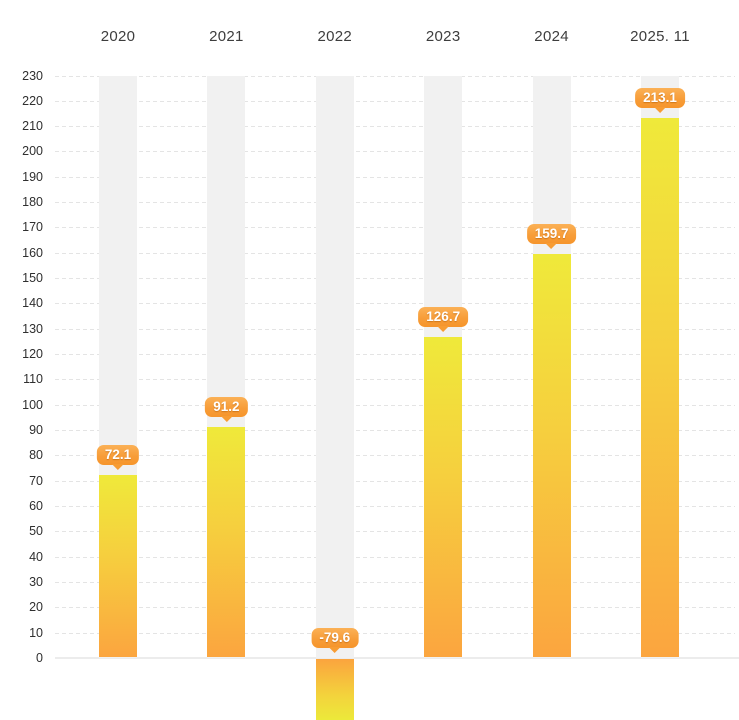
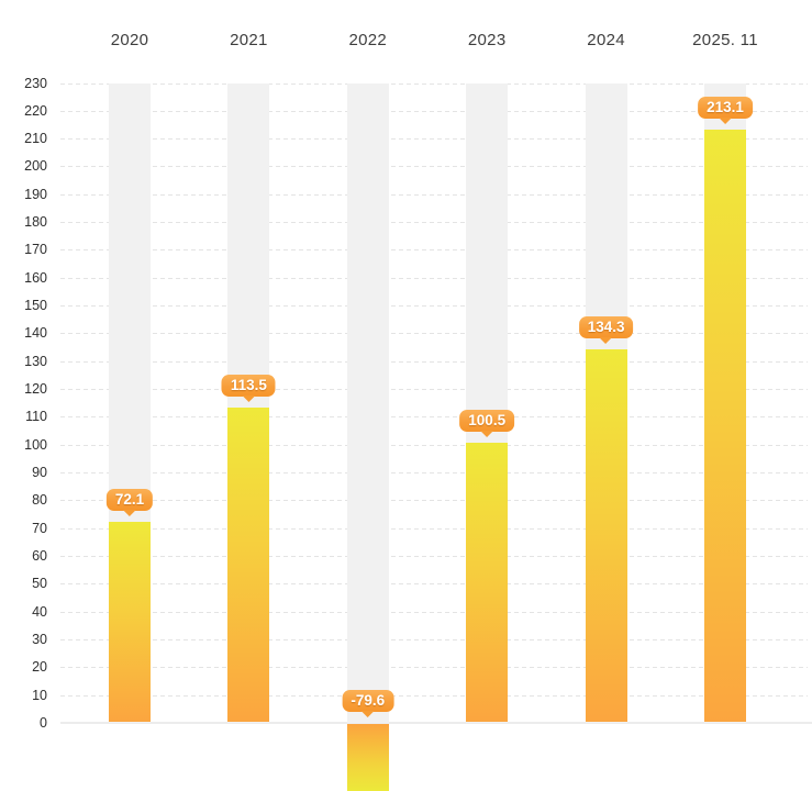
2021: 91.2 -> 113.5
2023: 126.7 -> 100.5
2024: 159.7 -> 134.3
